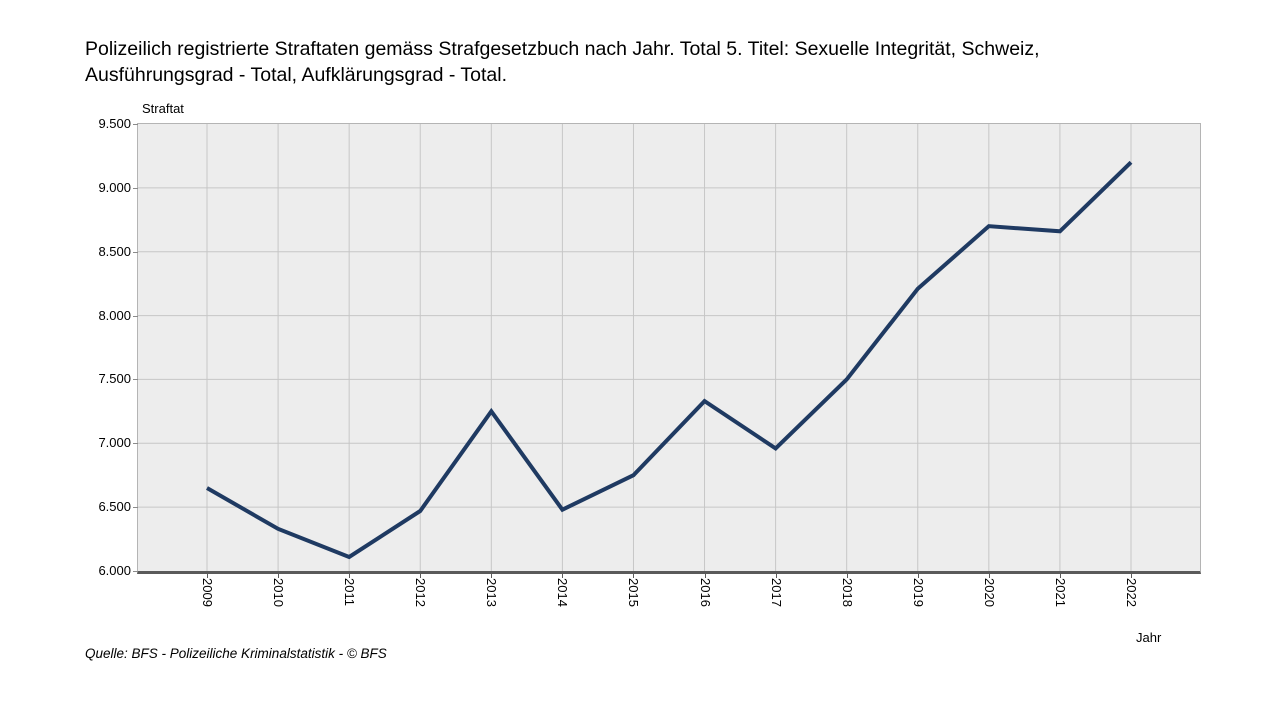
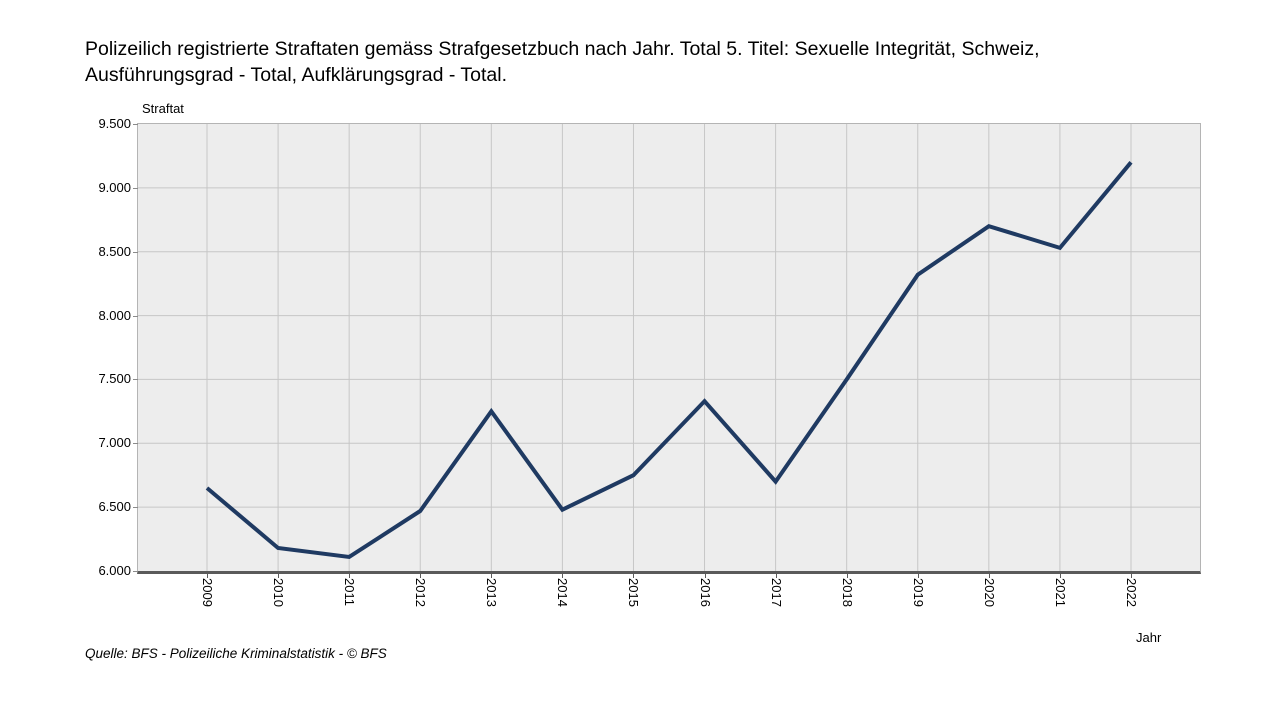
2010: 6330 -> 6180
2017: 6960 -> 6700
2019: 8210 -> 8320
2021: 8660 -> 8530
